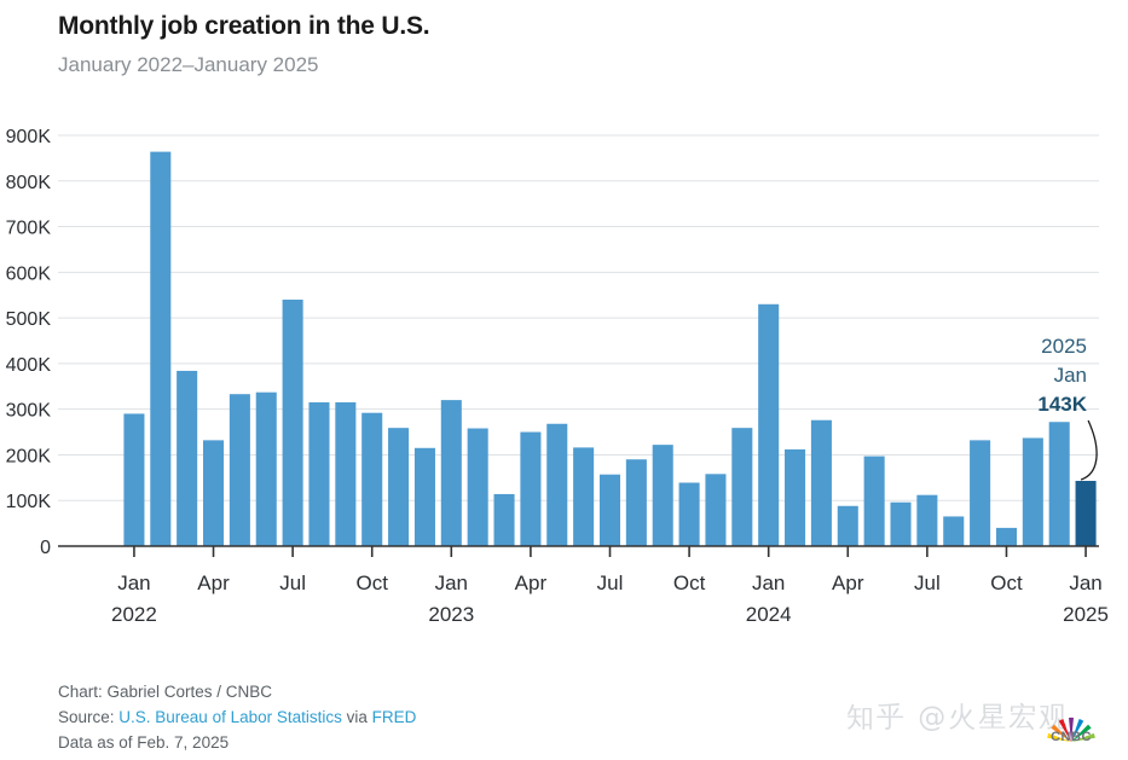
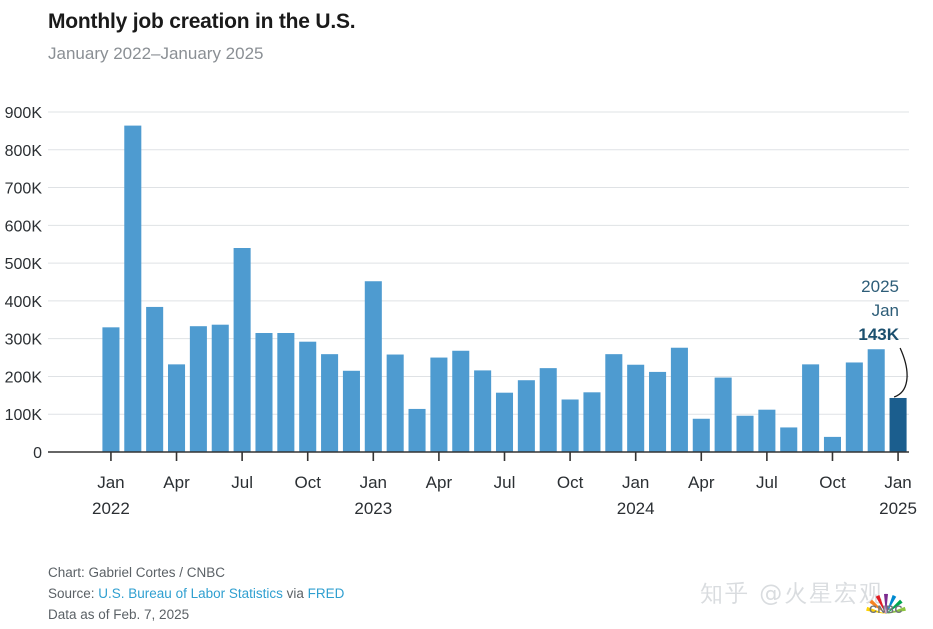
Jan 2022: 290K -> 330K
Jan 2023: 320K -> 450K
Jan 2024: 530K -> 230K
